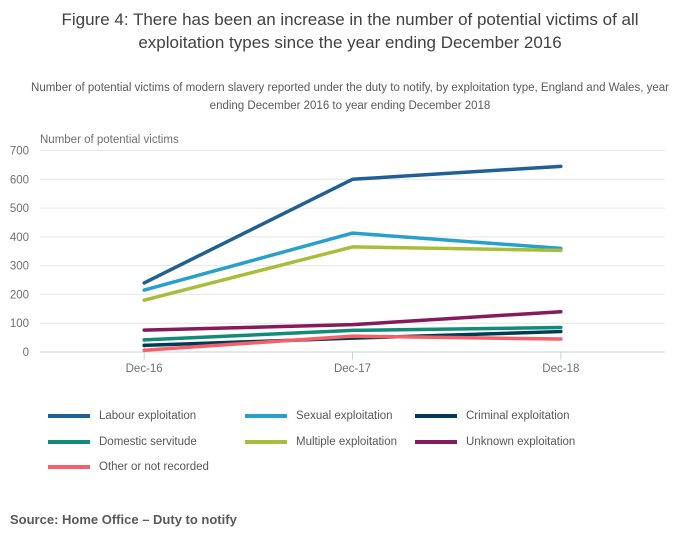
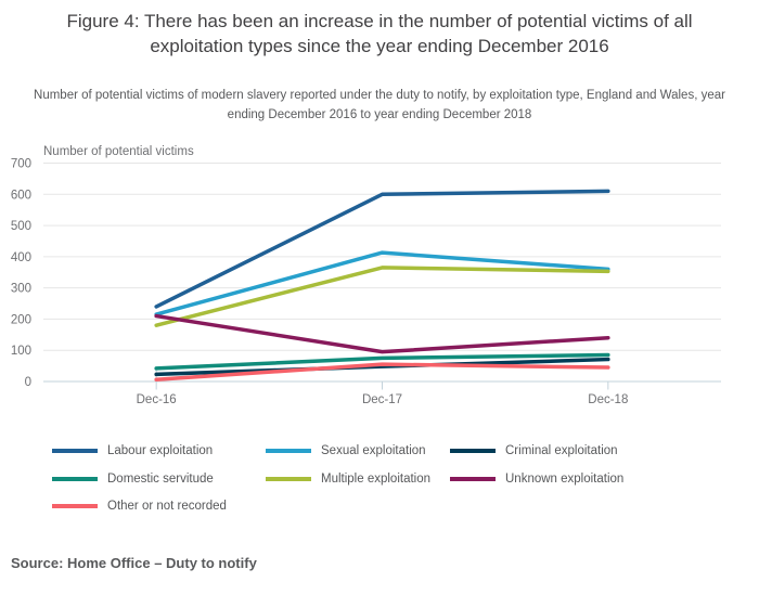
Unknown exploitation/Dec-16: 80 -> 210
Labour exploitation/Dec-18: 640 -> 610
